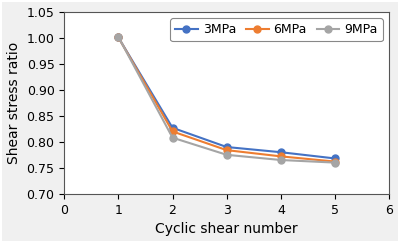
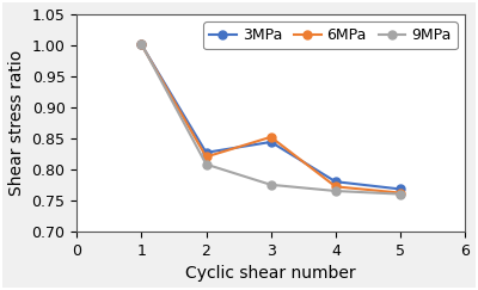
3MPa/3: 0.790 -> 0.844
6MPa/3: 0.784 -> 0.852
